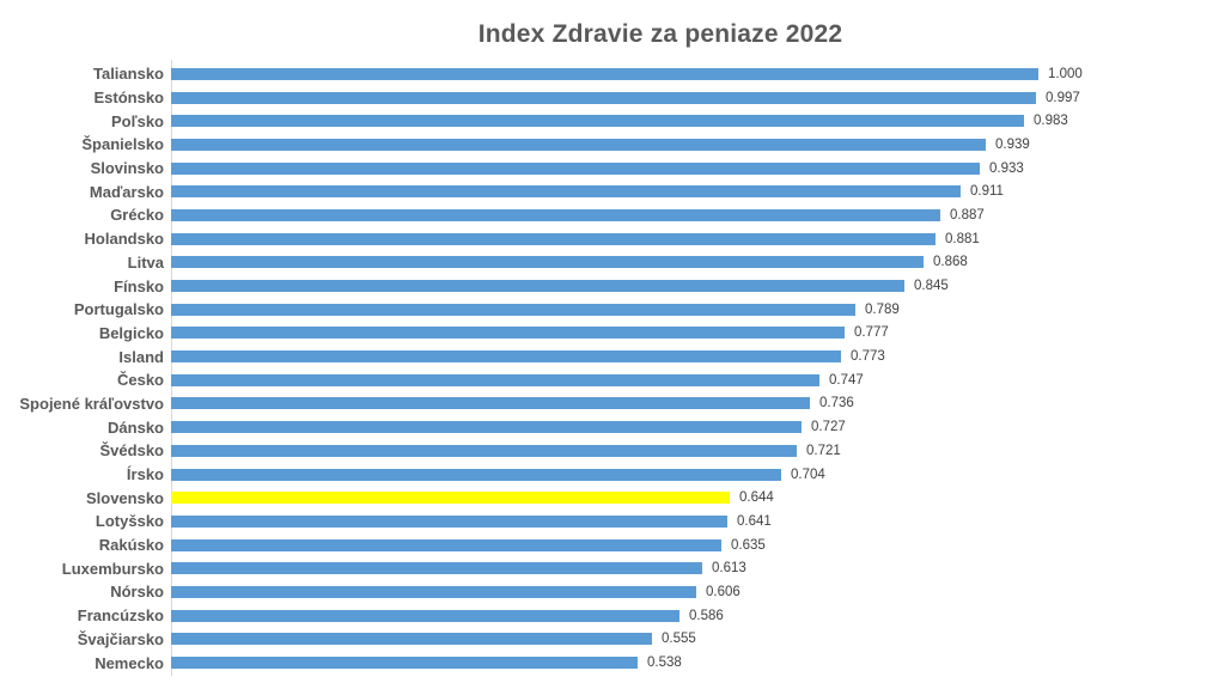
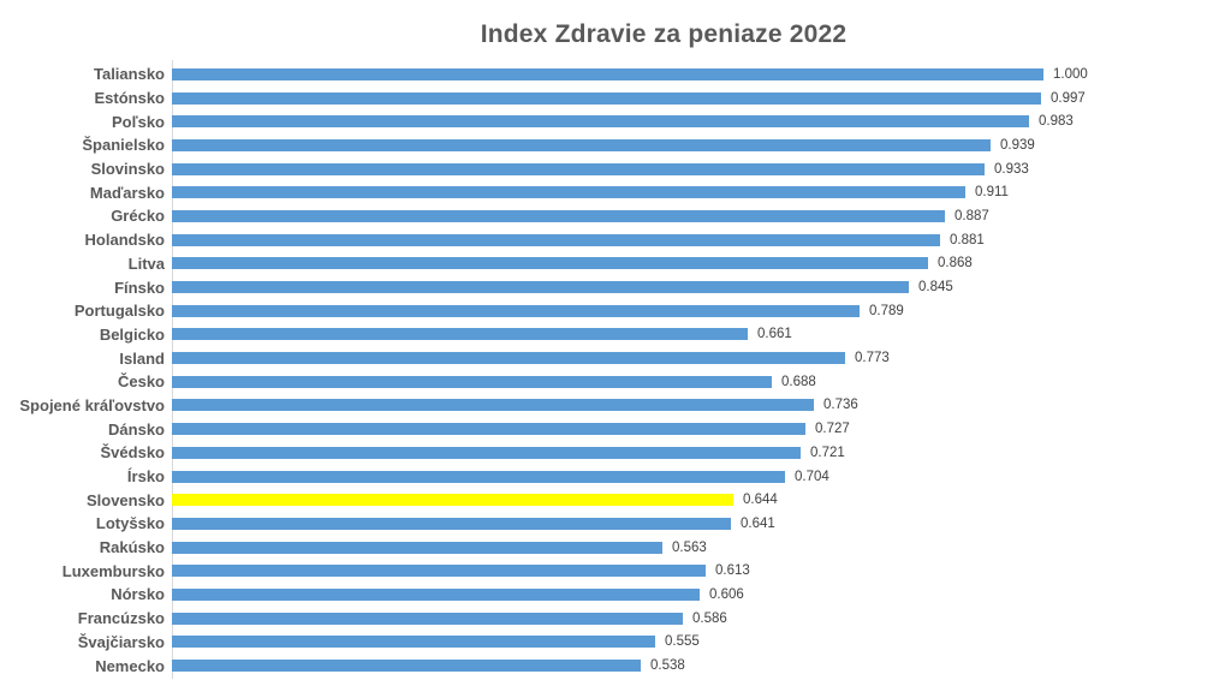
Belgicko: 0.777 -> 0.661
Česko: 0.747 -> 0.688
Rakúsko: 0.635 -> 0.563
